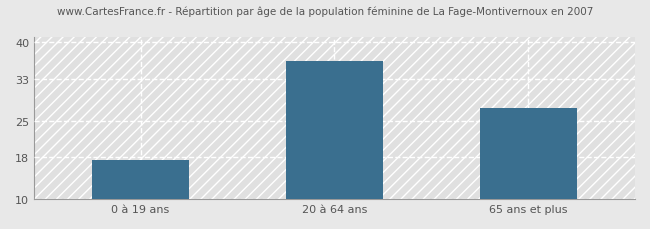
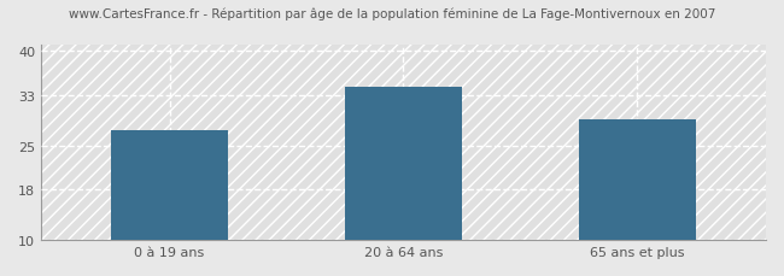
0 à 19 ans: 17.5 -> 27.4
20 à 64 ans: 36.5 -> 34.4
65 ans et plus: 27.5 -> 29.2
